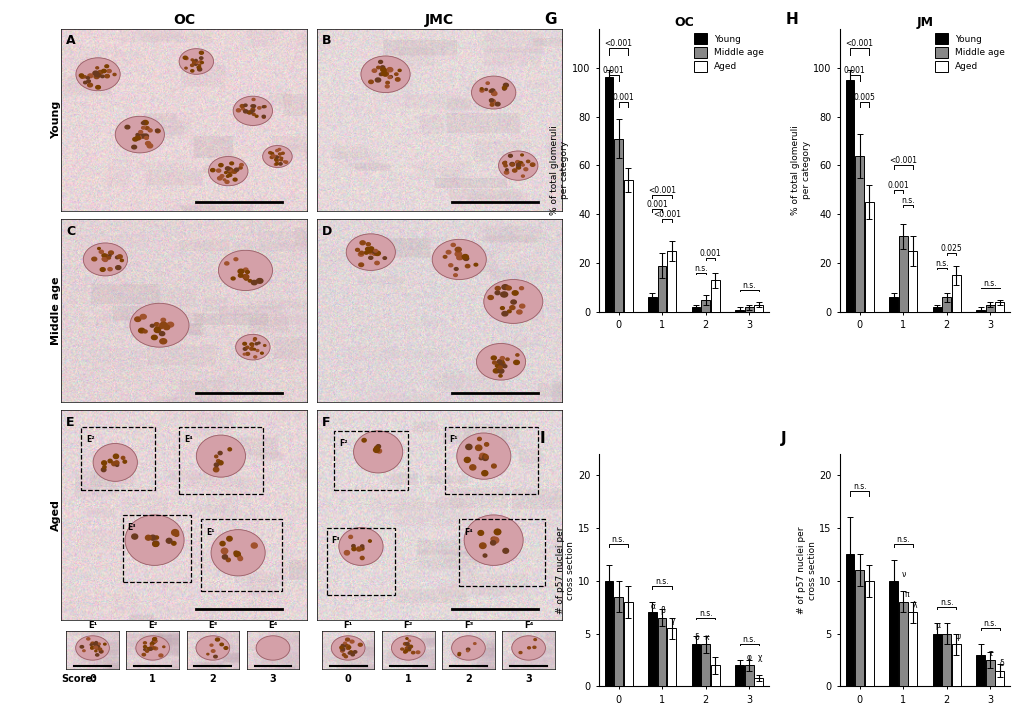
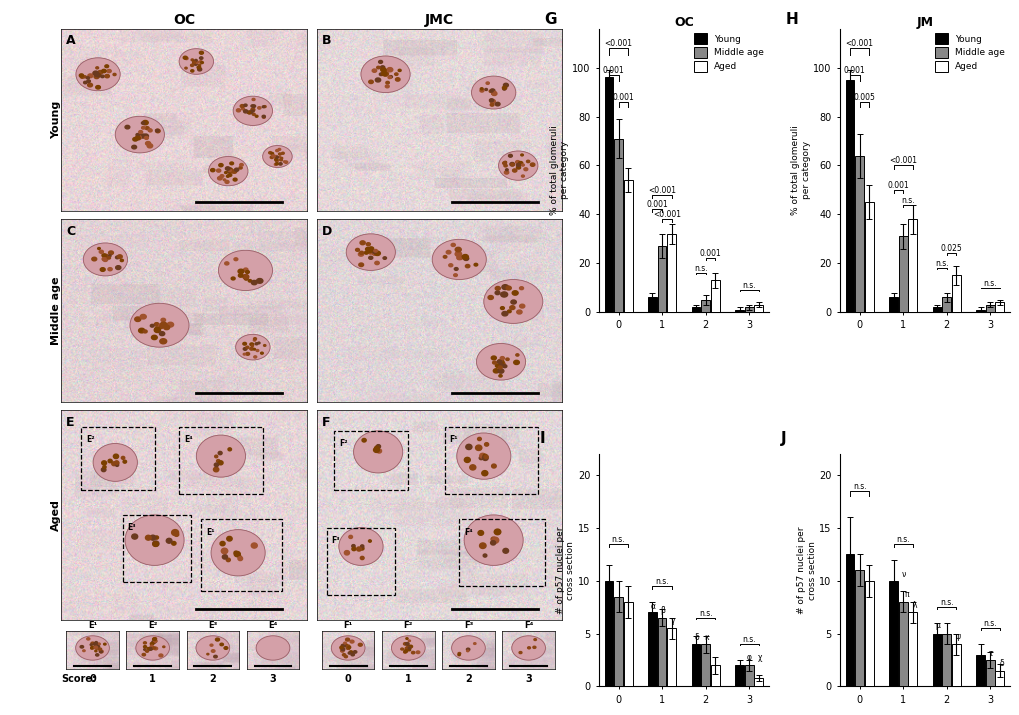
OC/Middle age/1: 19 -> 27
OC/Aged/1: 25 -> 32
JM/Aged/1: 25 -> 38
